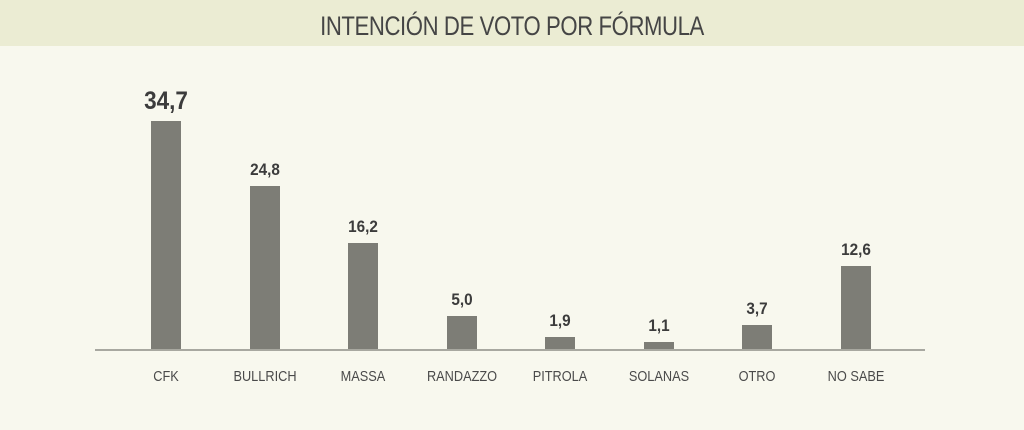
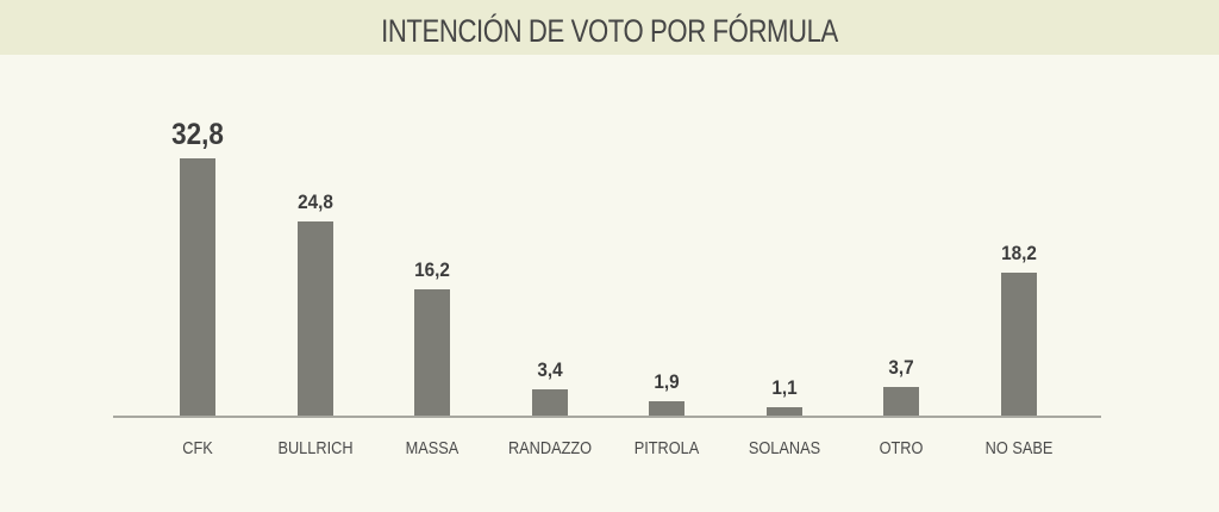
CFK: 34,7 -> 32,8
RANDAZZO: 5,0 -> 3,4
NO SABE: 12,6 -> 18,2
